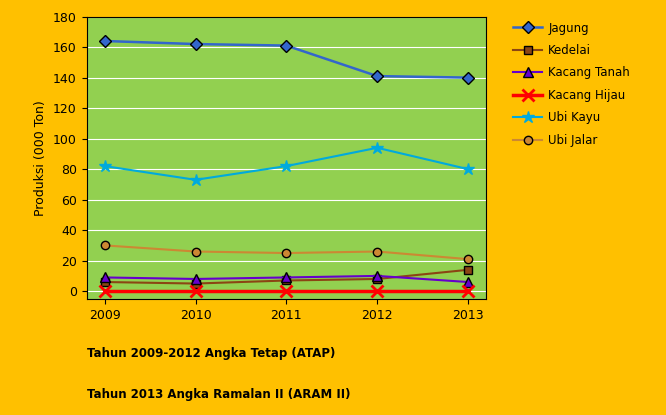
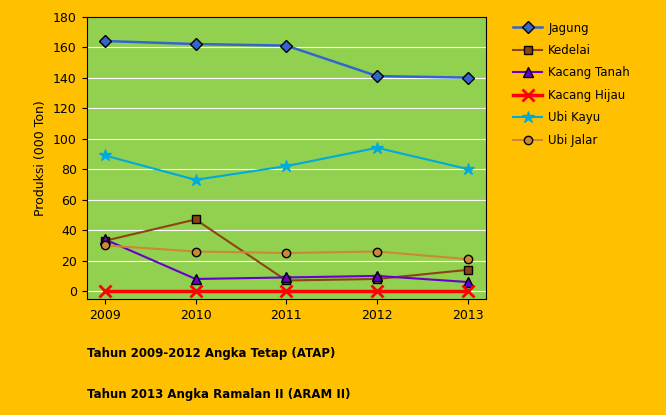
Kedelai/2009: 6 -> 33
Kacang Tanah/2009: 9 -> 34
Ubi Kayu/2009: 82 -> 89
Kedelai/2010: 5 -> 47
